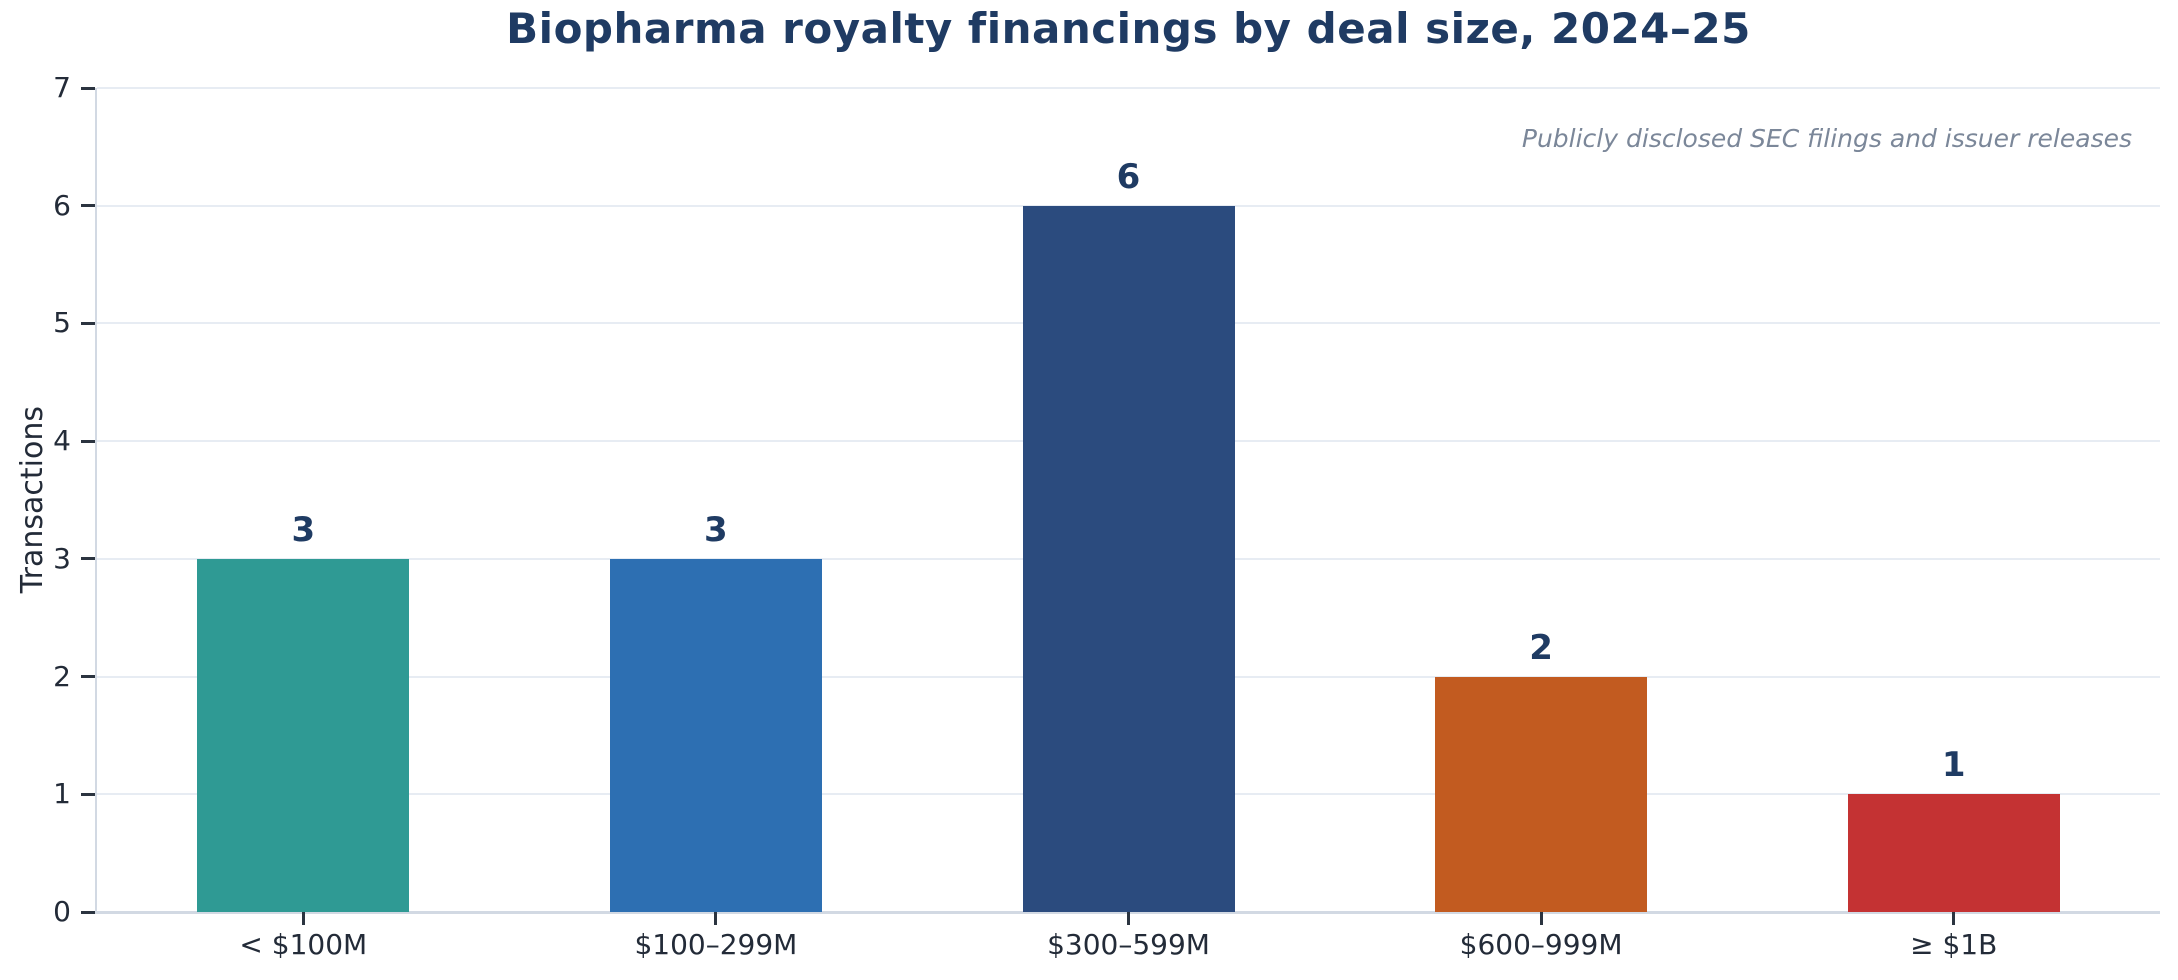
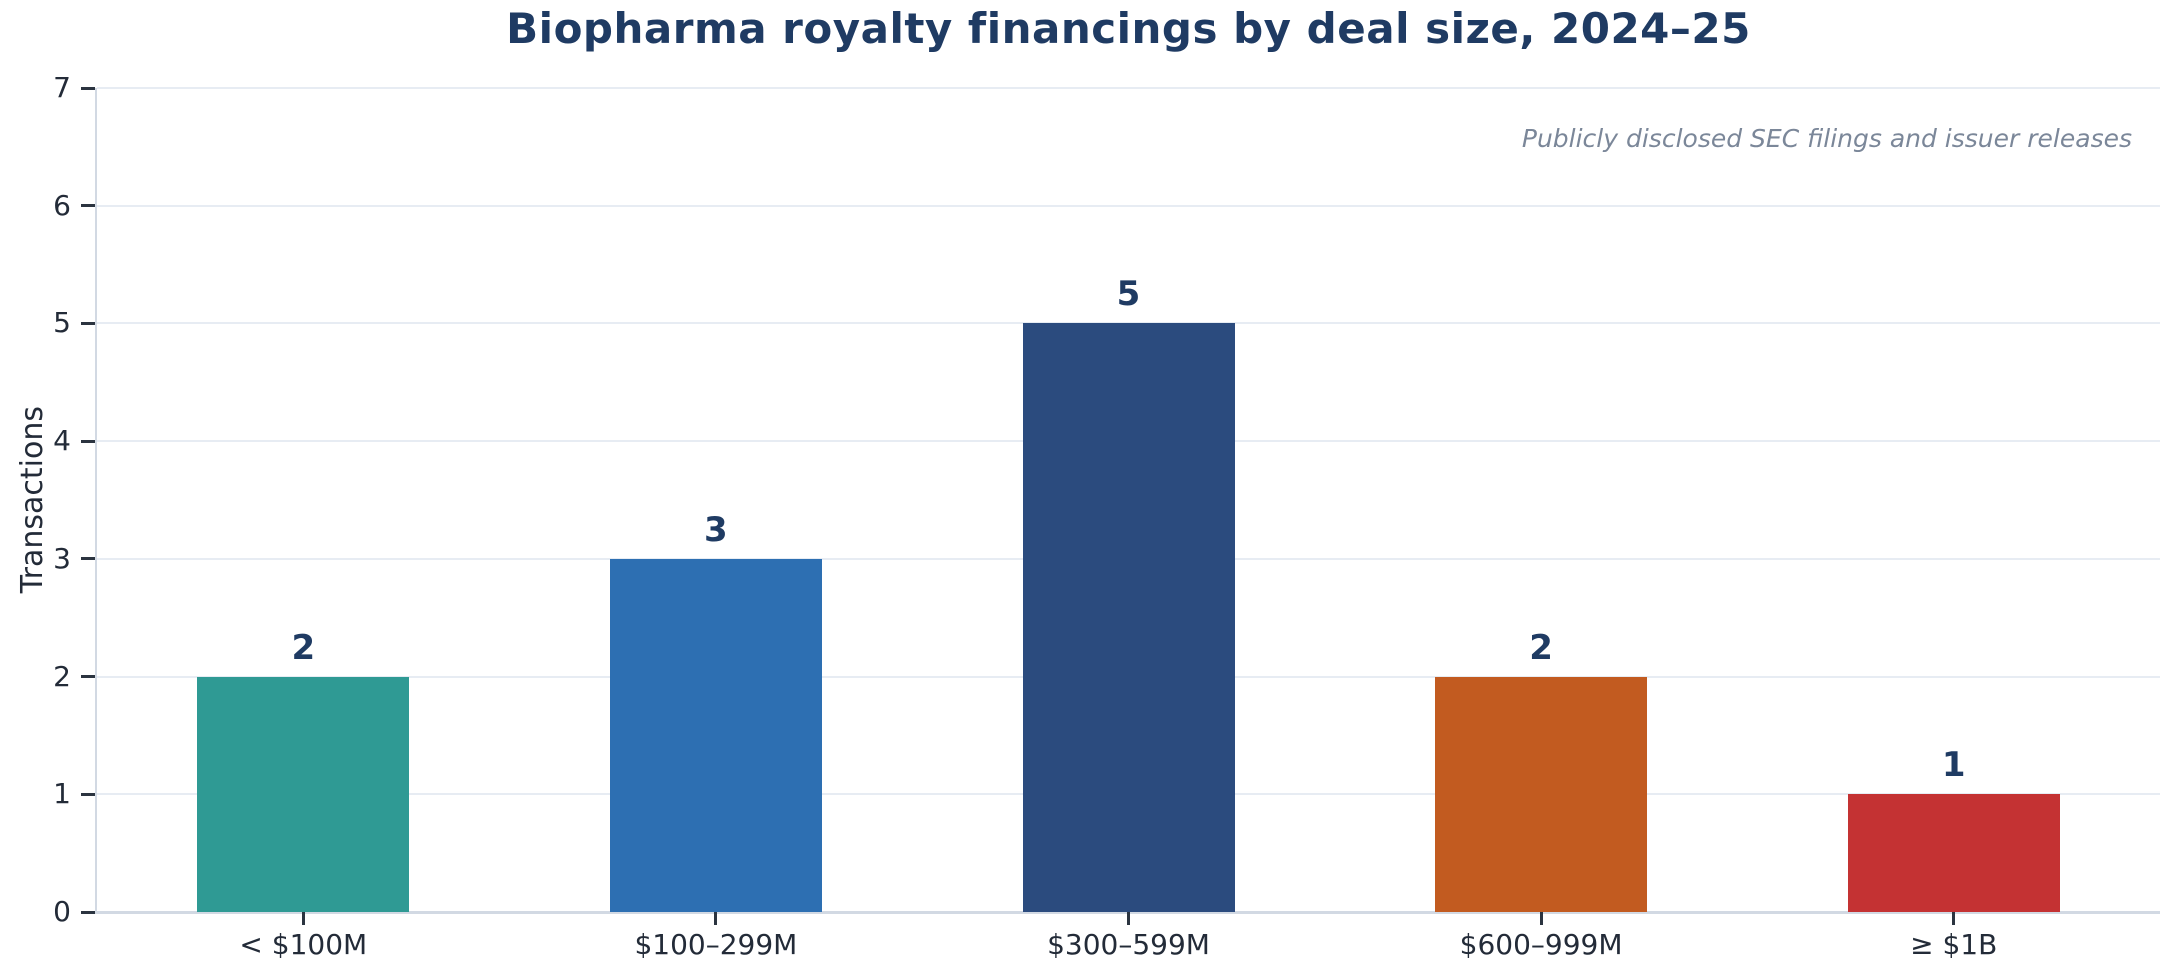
< $100M: 3 -> 2
$300–599M: 6 -> 5
